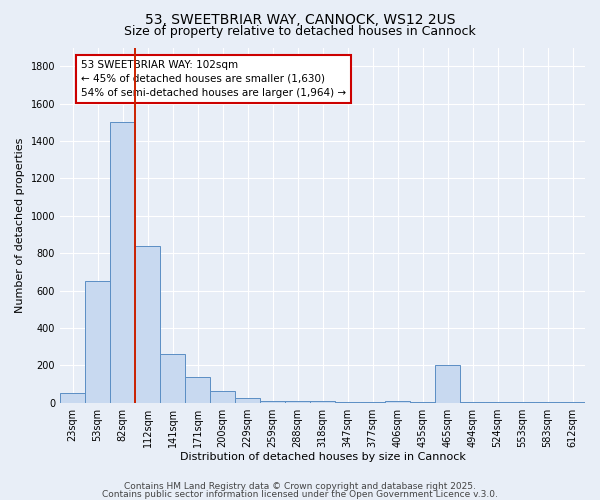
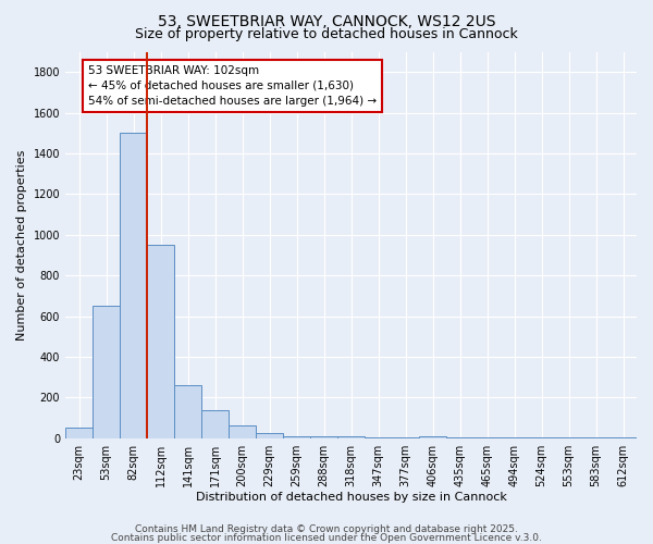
112sqm: 840 -> 950
465sqm: 200 -> 0
